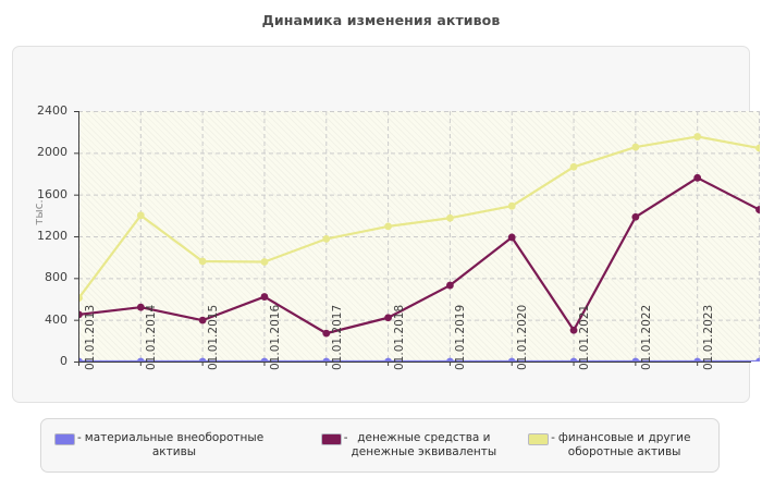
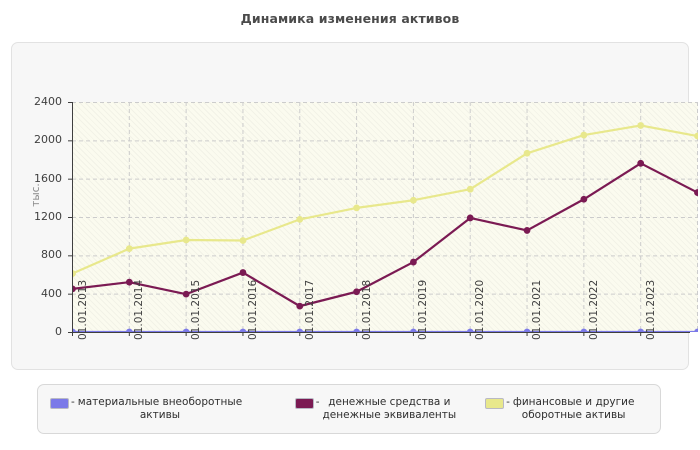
финансовые и другие оборотные активы/01.01.2014: 1400 -> 900
денежные средства и денежные эквиваленты/01.01.2021: 300 -> 1100
